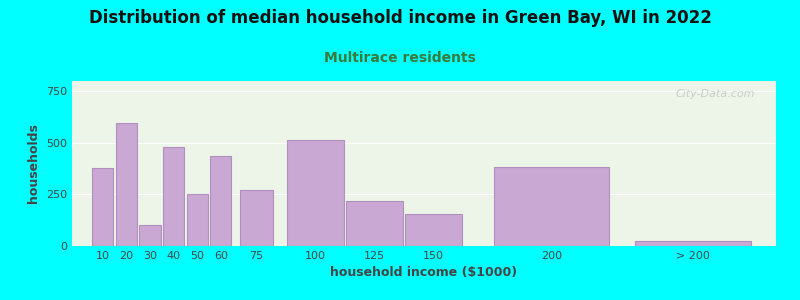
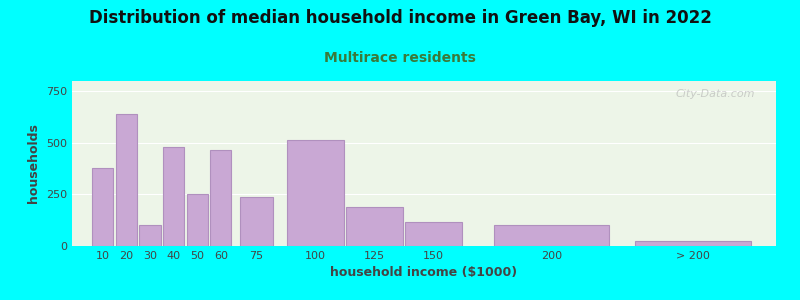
20: 595 -> 640
60: 435 -> 465
75: 270 -> 240
125: 220 -> 190
150: 155 -> 115
200: 385 -> 100
